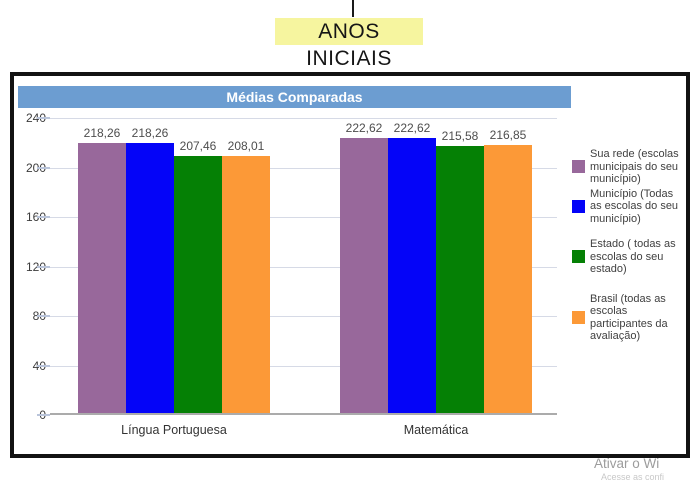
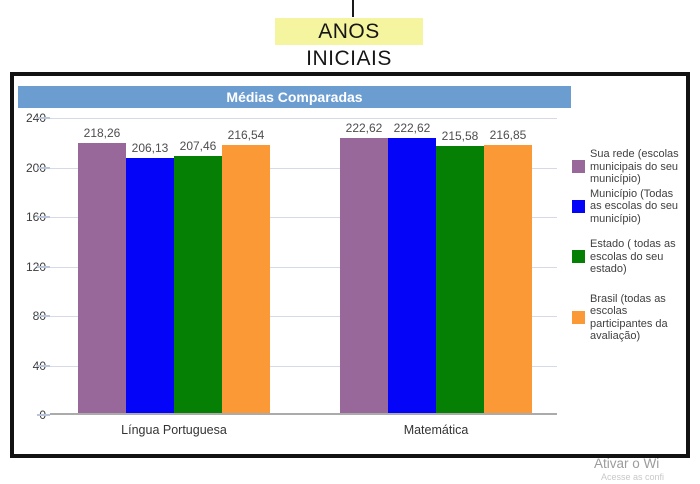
Município (Todas as escolas do seu município)/Língua Portuguesa: 218,26 -> 206,13
Brasil (todas as escolas participantes da avaliação)/Língua Portuguesa: 208,01 -> 216,54
